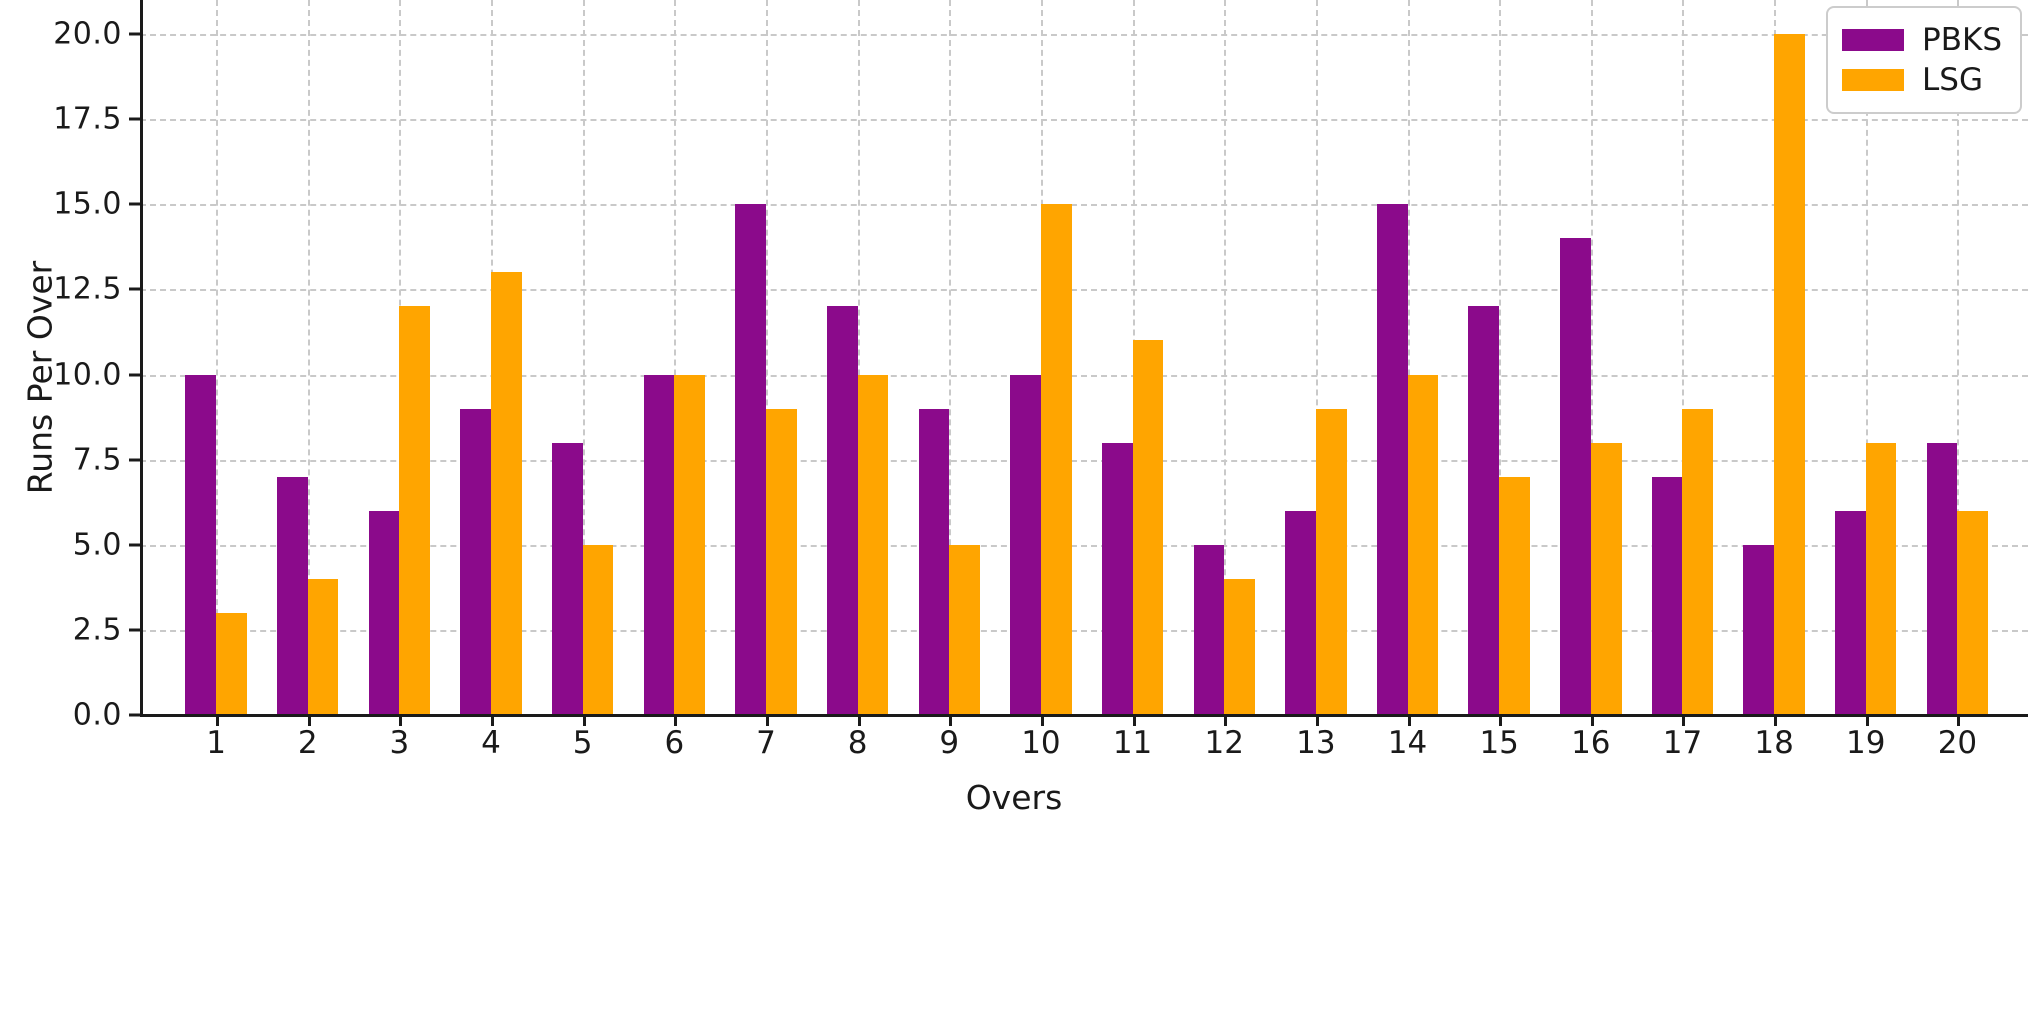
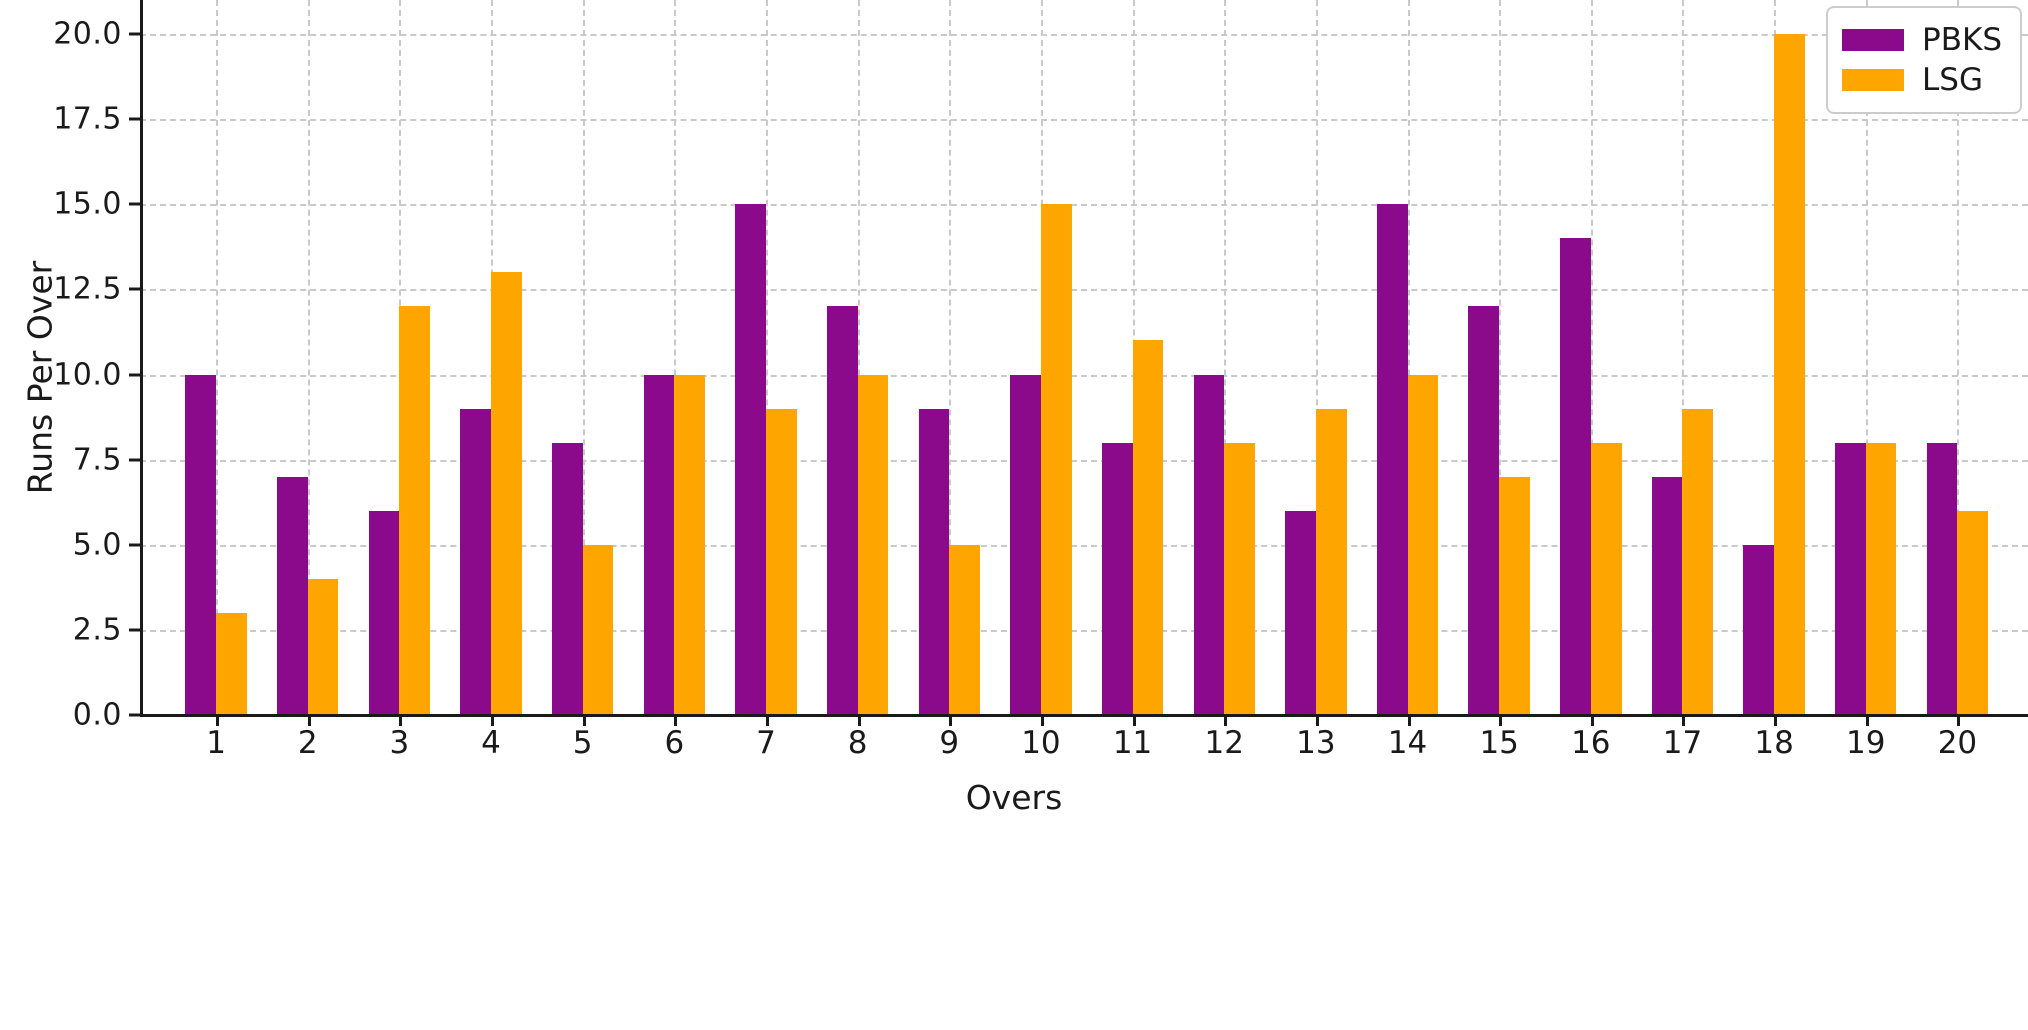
PBKS/12: 5 -> 10
LSG/12: 4 -> 8
PBKS/19: 6 -> 8
